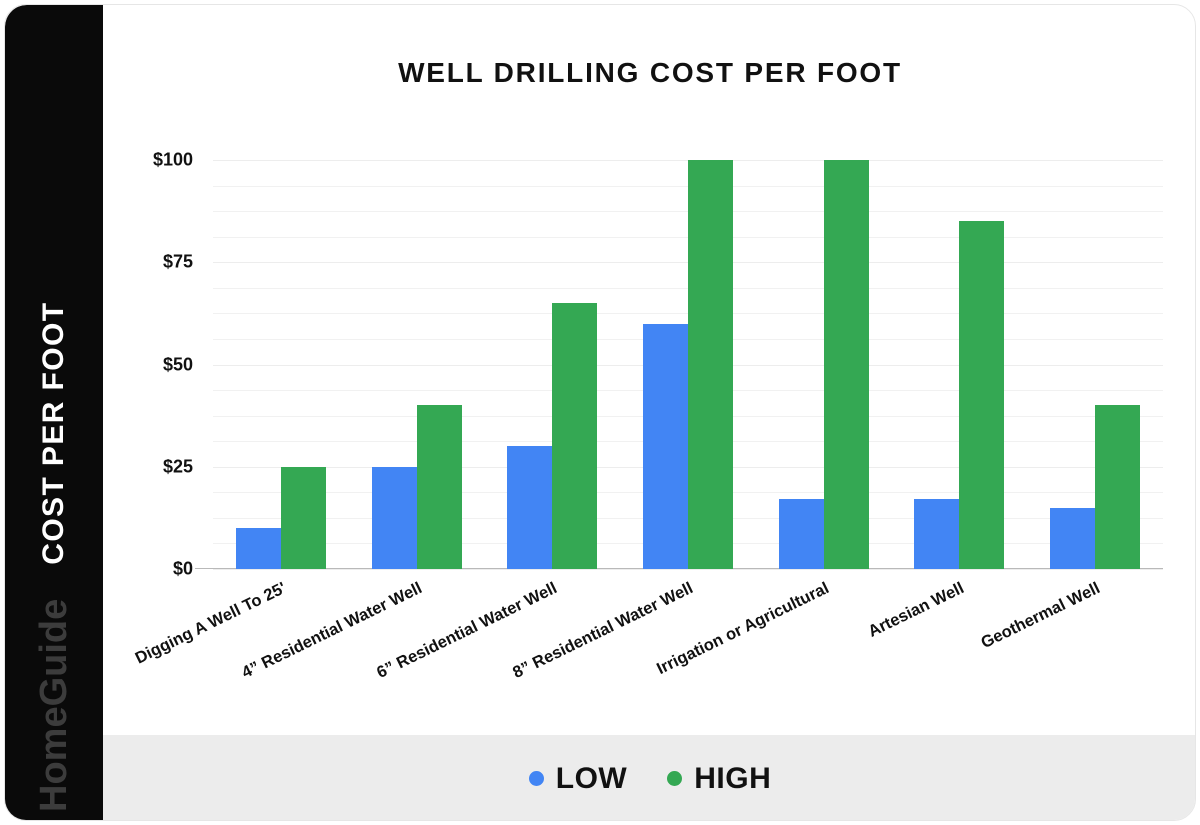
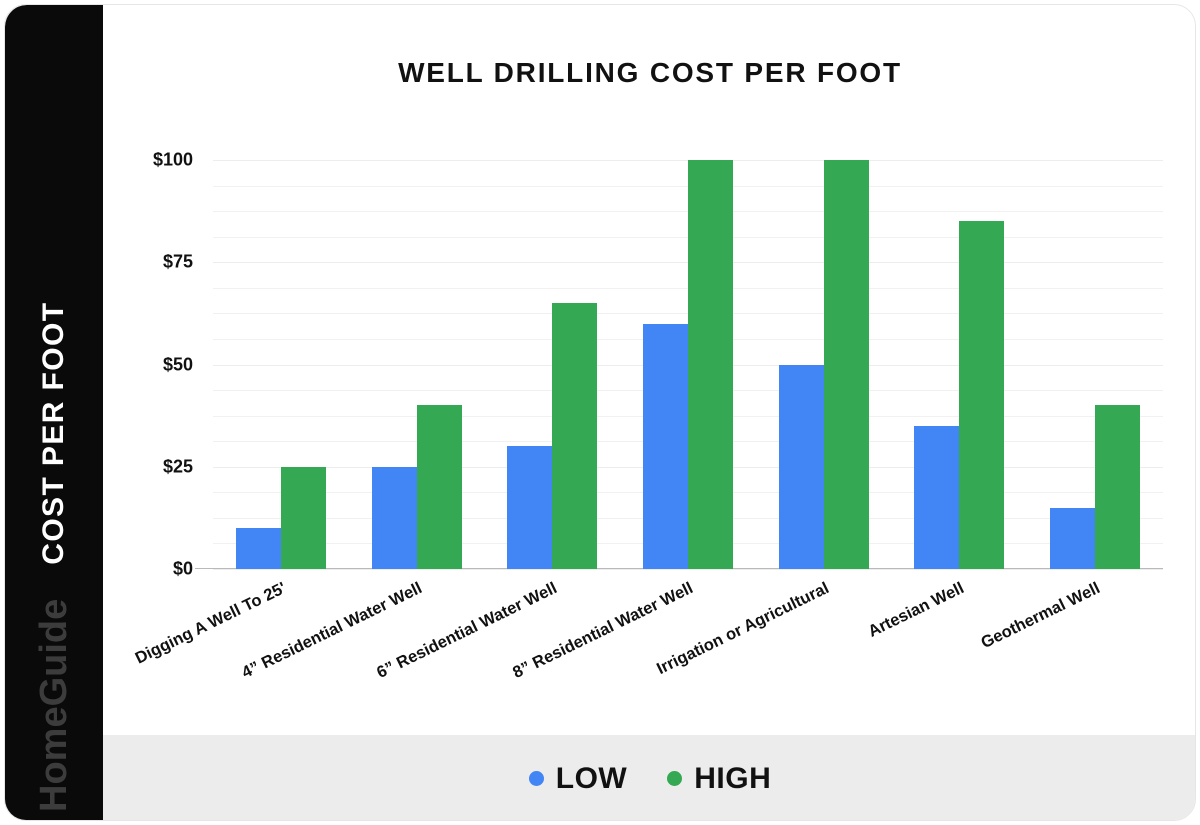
LOW/Irrigation or Agricultural: $17 -> $50
LOW/Artesian Well: $17 -> $35
